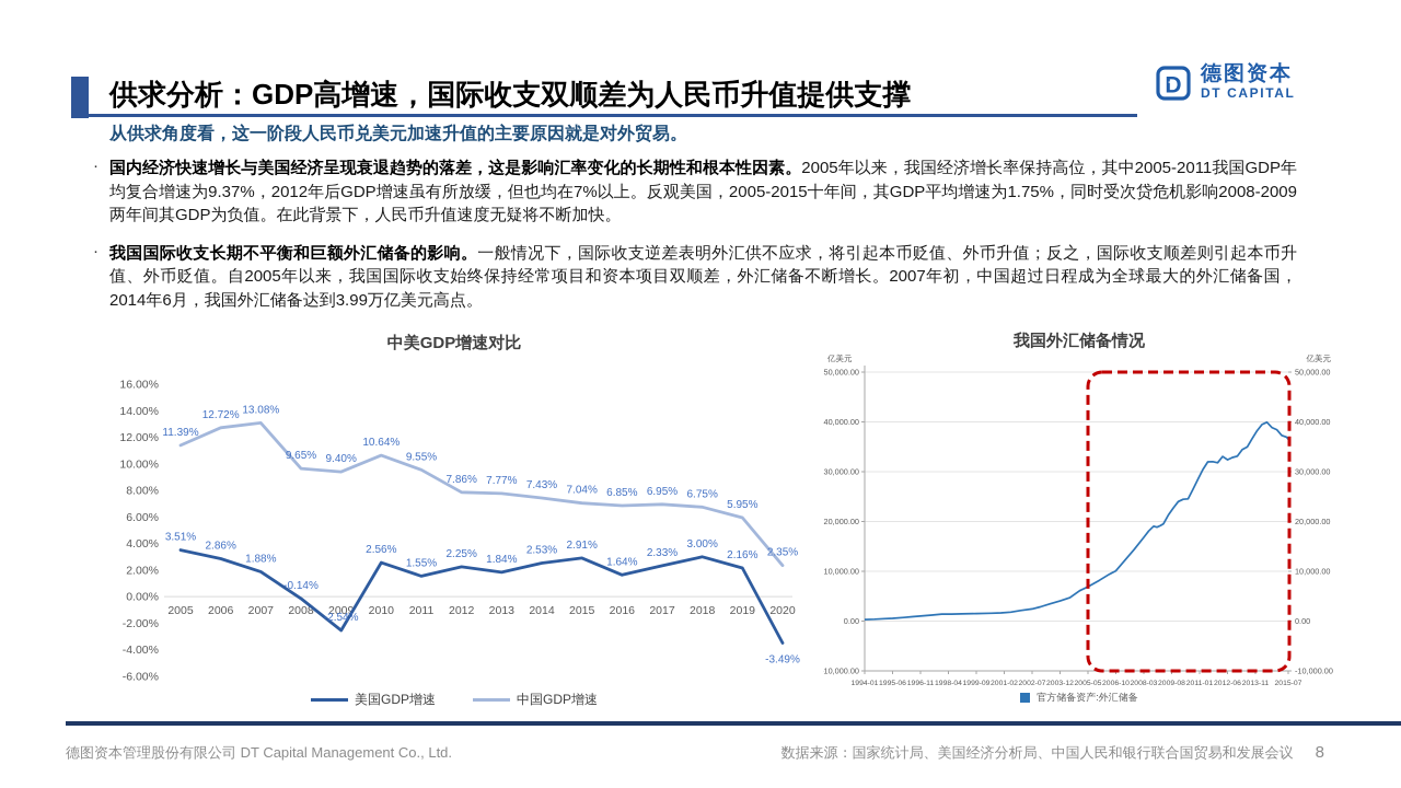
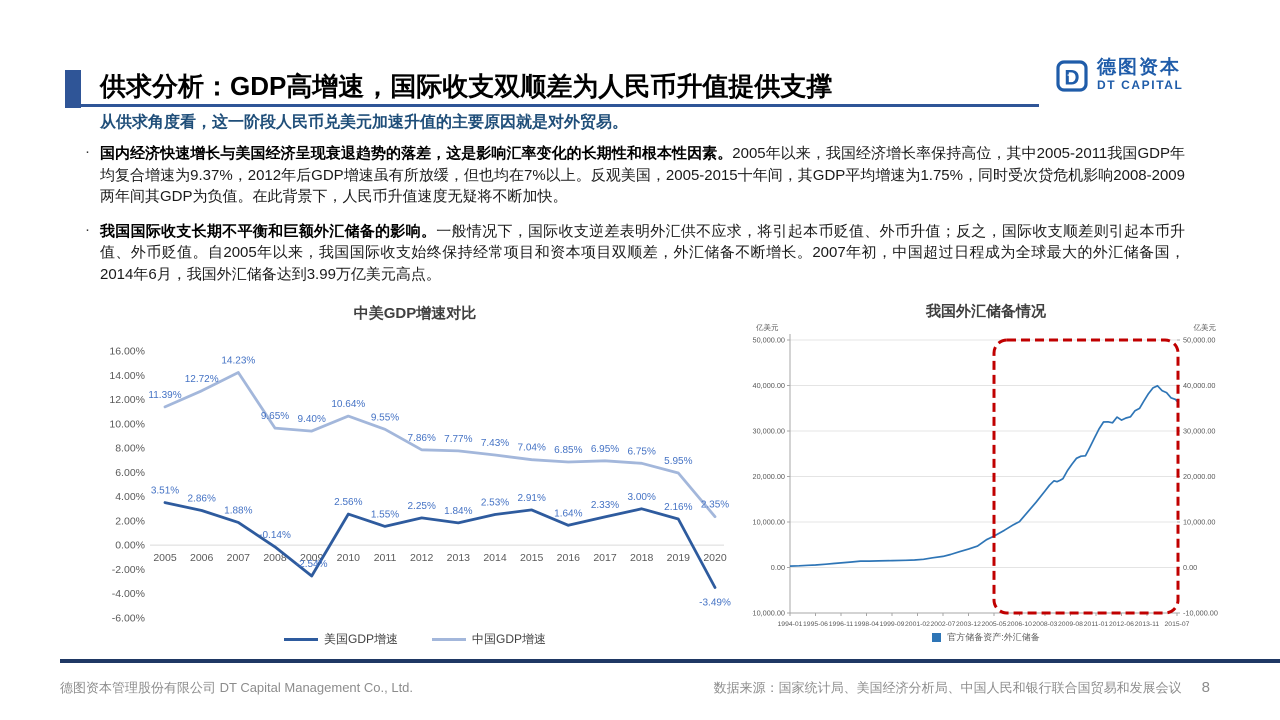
中美GDP增速对比/中国GDP增速/2007: 13.08% -> 14.23%
